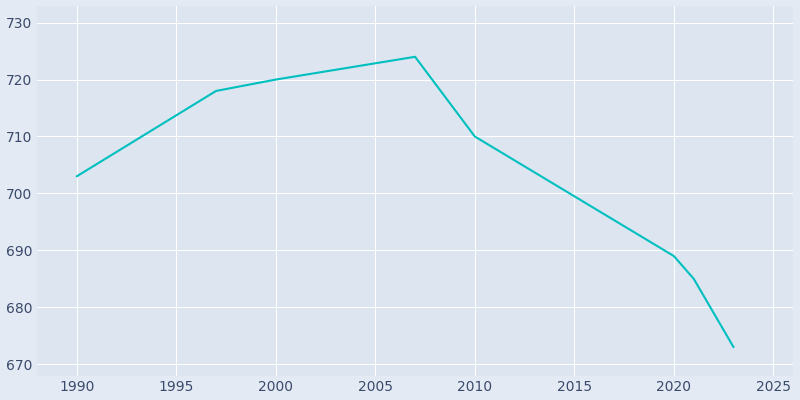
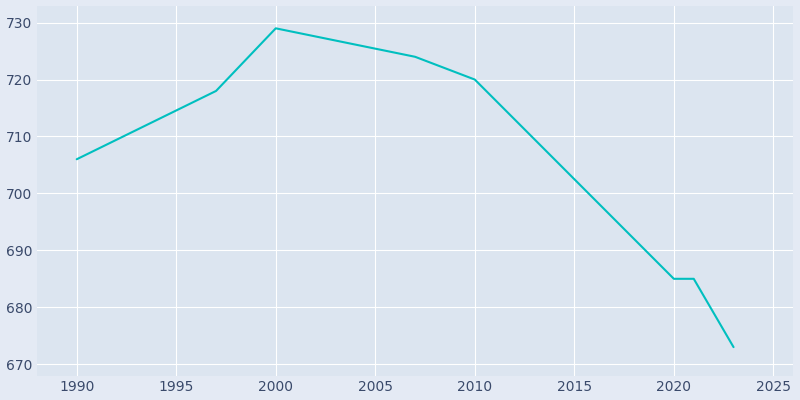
1990: 703 -> 706
2000: 720 -> 729
2010: 710 -> 720
2020: 689 -> 685
